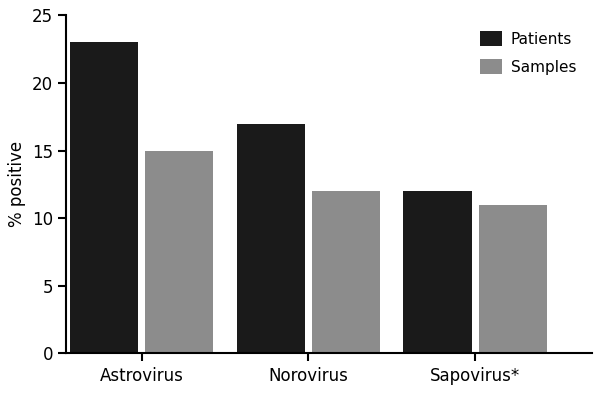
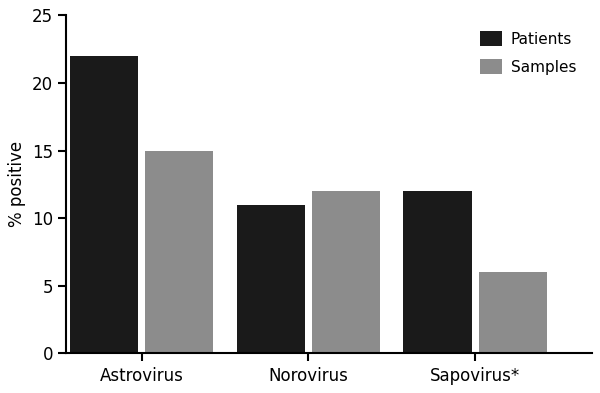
Patients/Astrovirus: 23 -> 22
Patients/Norovirus: 17 -> 11
Samples/Sapovirus*: 11 -> 6
